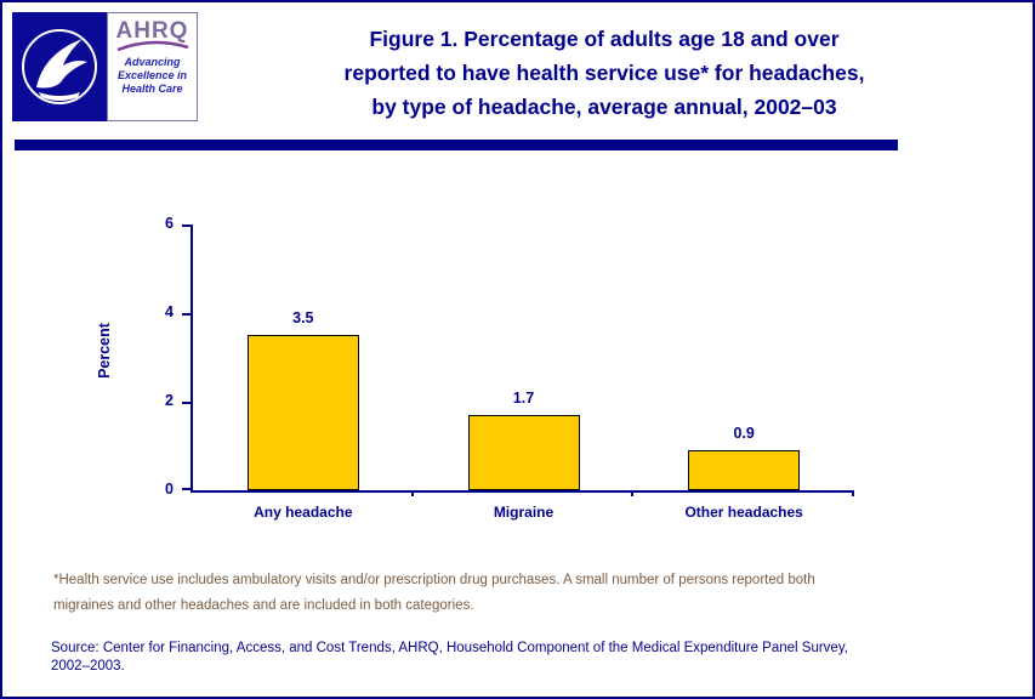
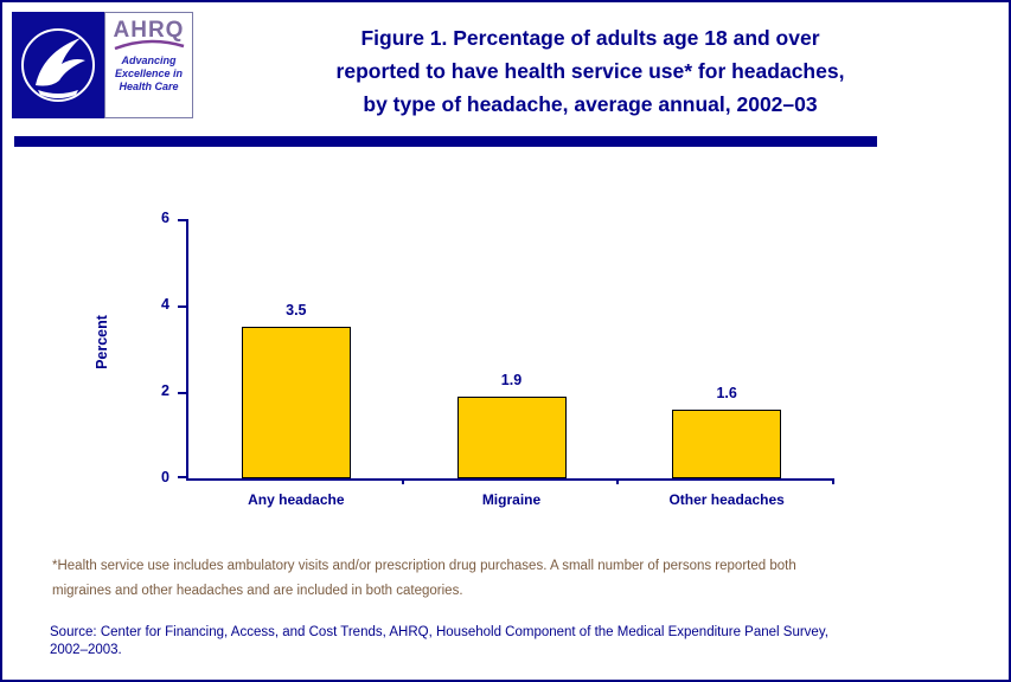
Migraine: 1.7 -> 1.9
Other headaches: 0.9 -> 1.6
